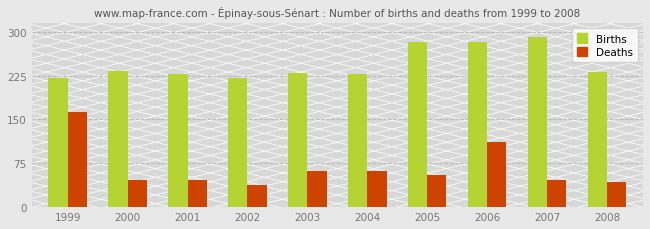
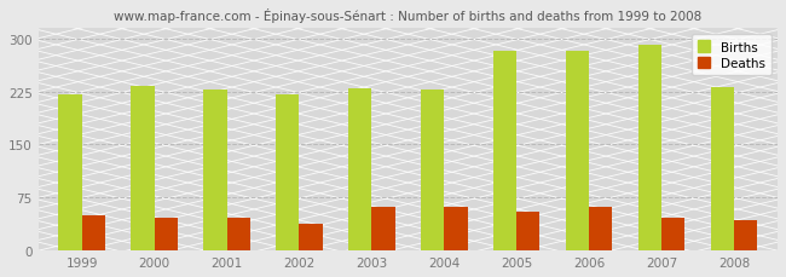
Deaths/1999: 162 -> 50
Deaths/2006: 112 -> 62
